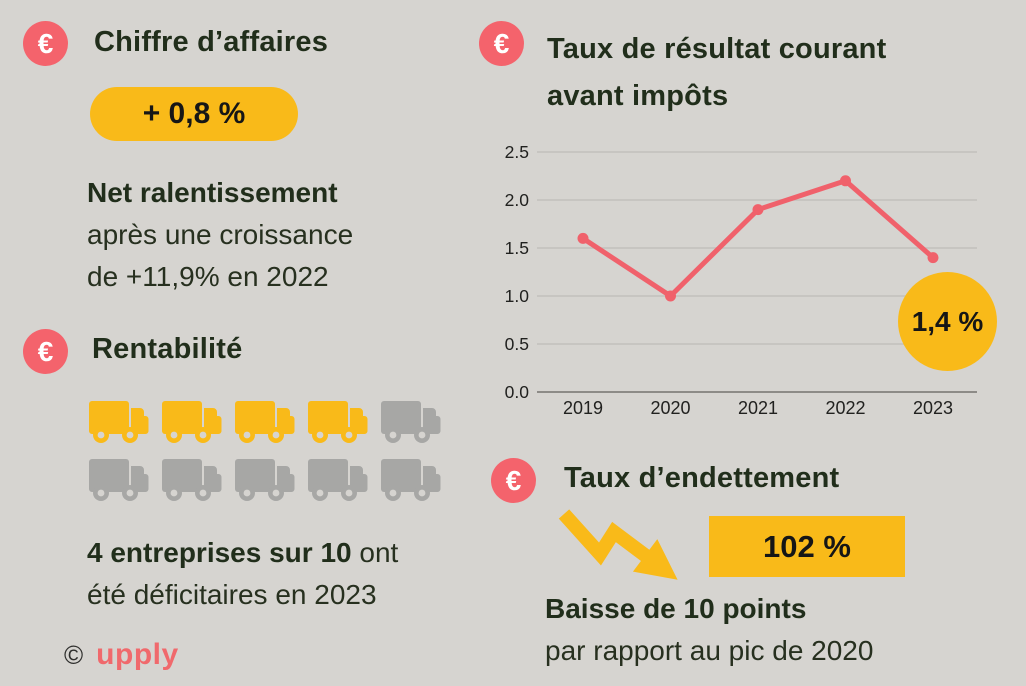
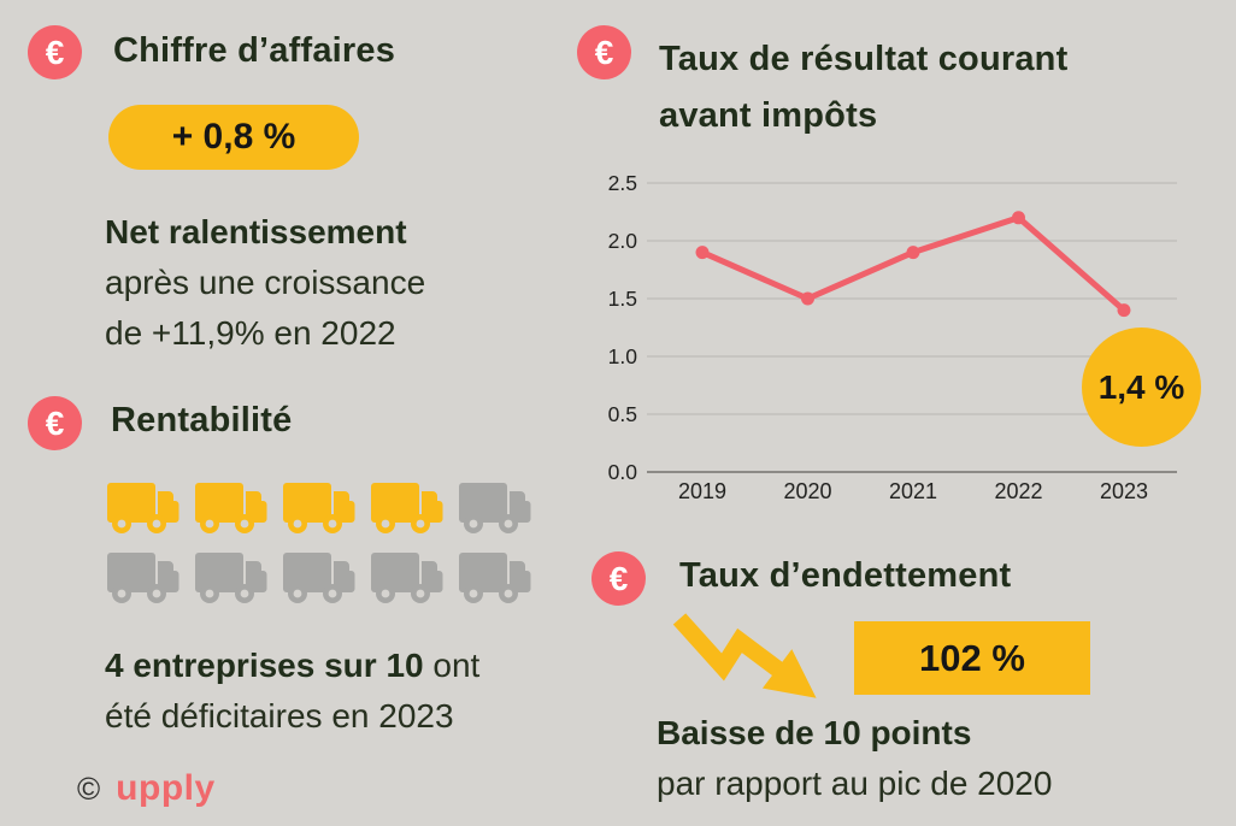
2019: 1.6 -> 1.9
2020: 1.0 -> 1.5
